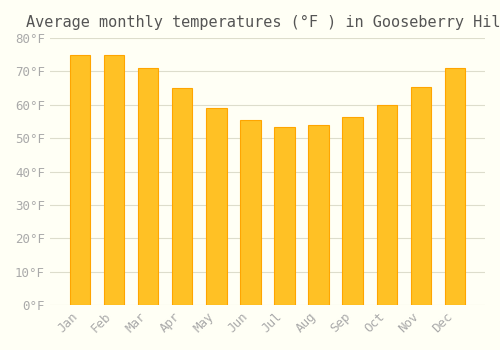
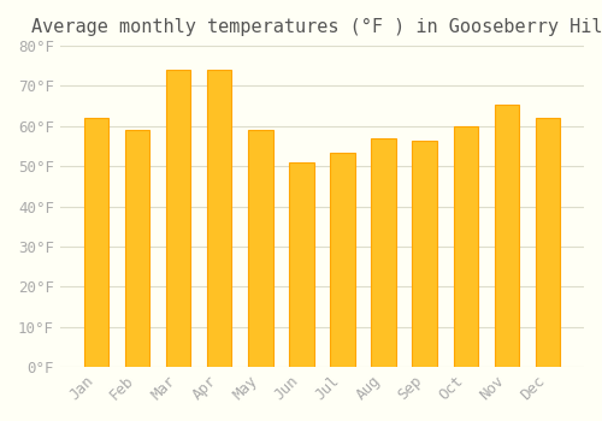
Jan: 75.0°F -> 62.0°F
Feb: 75.0°F -> 59.0°F
Mar: 71.0°F -> 74.0°F
Apr: 65.0°F -> 74.0°F
Jun: 55.5°F -> 51.0°F
Aug: 54.0°F -> 57.0°F
Dec: 71.0°F -> 62.0°F
